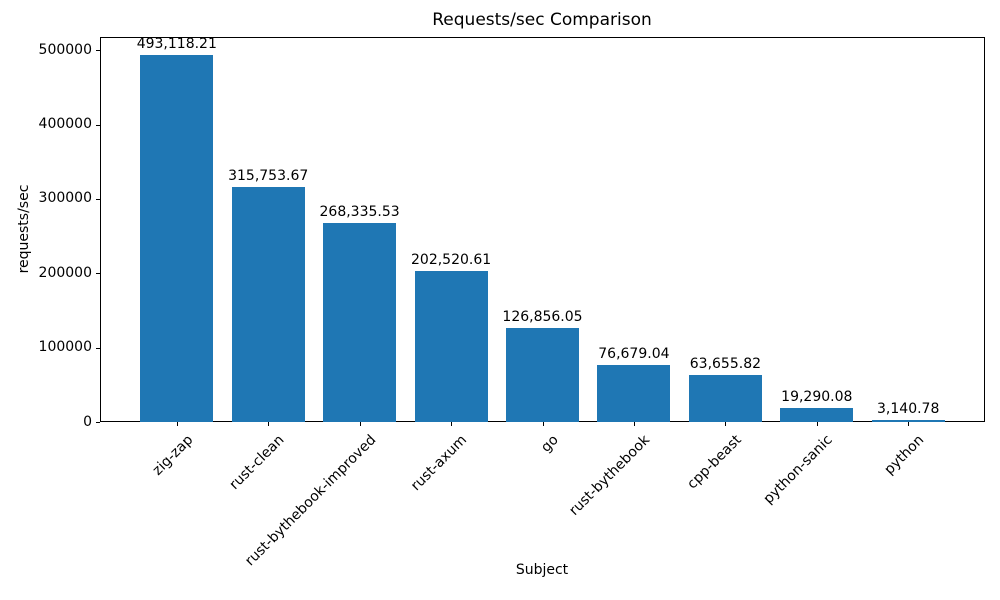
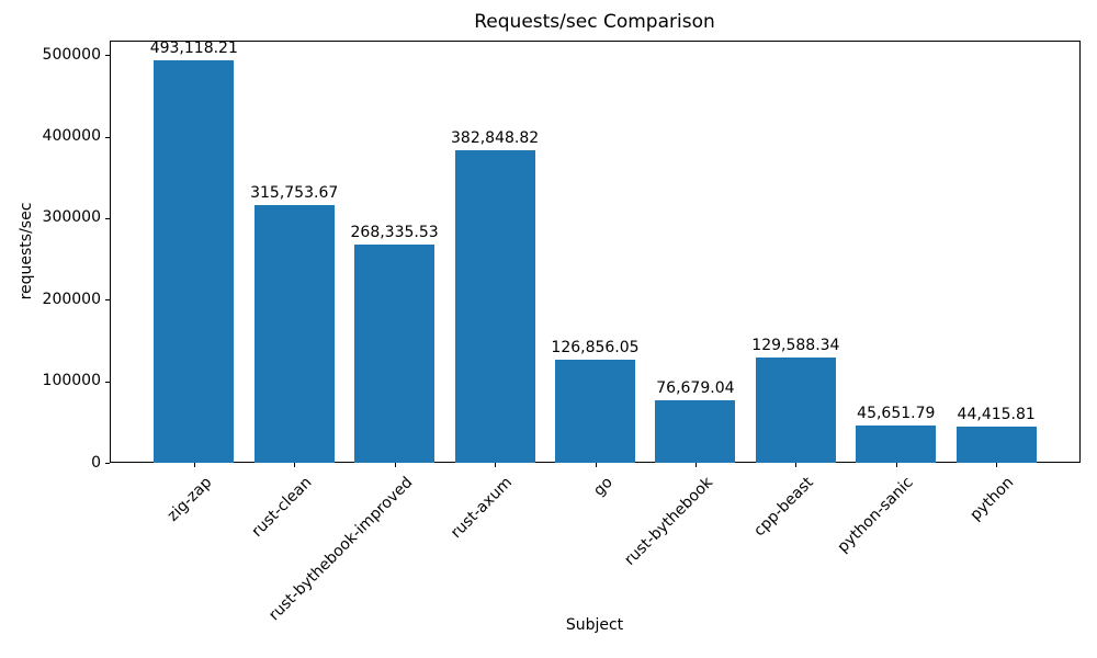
rust-axum: 202,520.61 -> 382,848.82
cpp-beast: 63,655.82 -> 129,588.34
python-sanic: 19,290.08 -> 45,651.79
python: 3,140.78 -> 44,415.81
